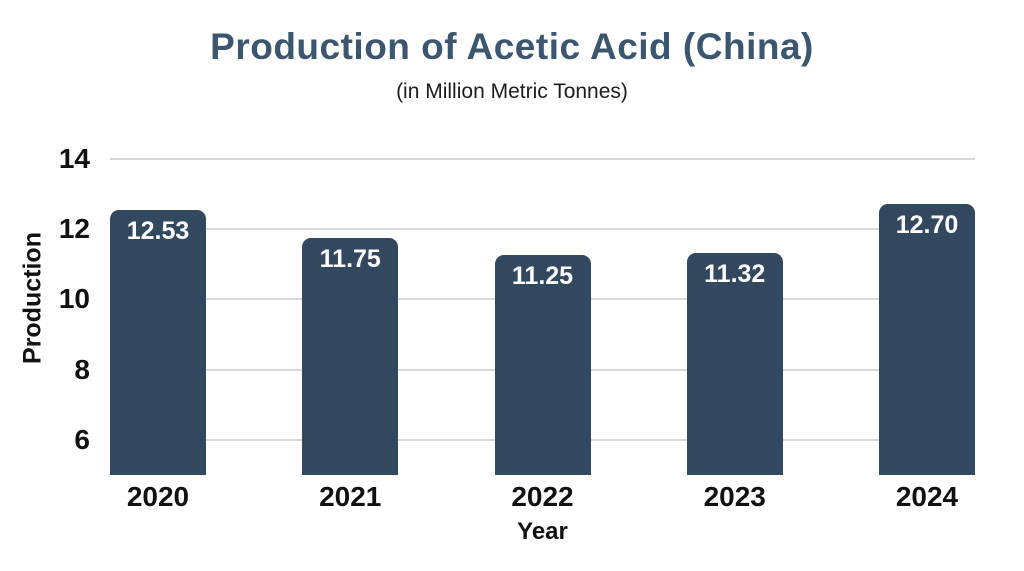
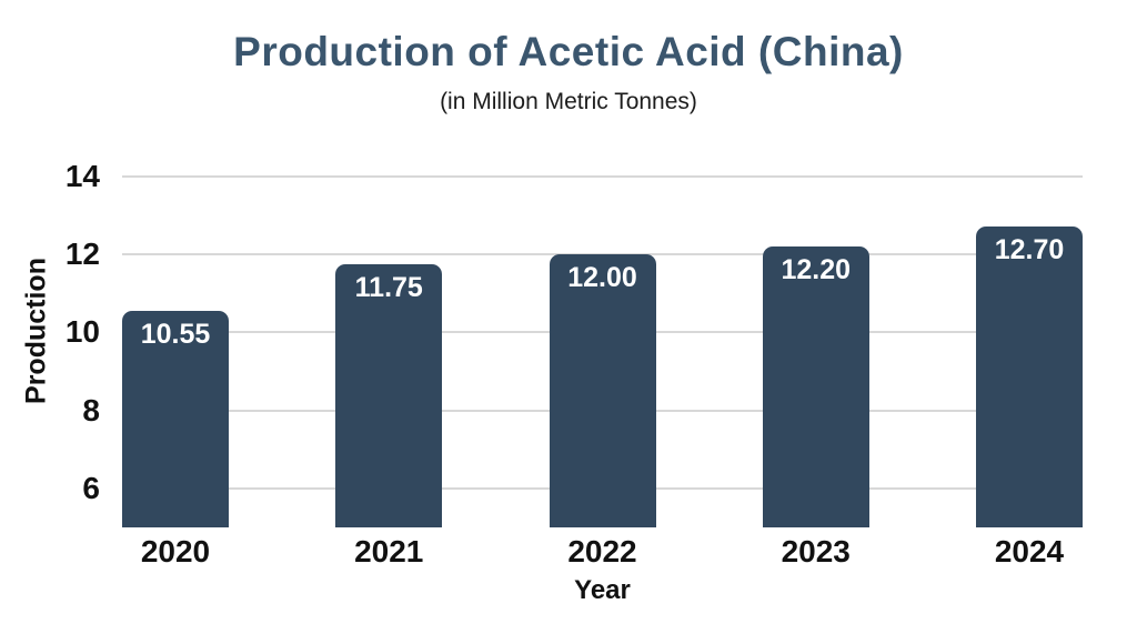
2020: 12.53 -> 10.55
2022: 11.25 -> 12.00
2023: 11.32 -> 12.20
